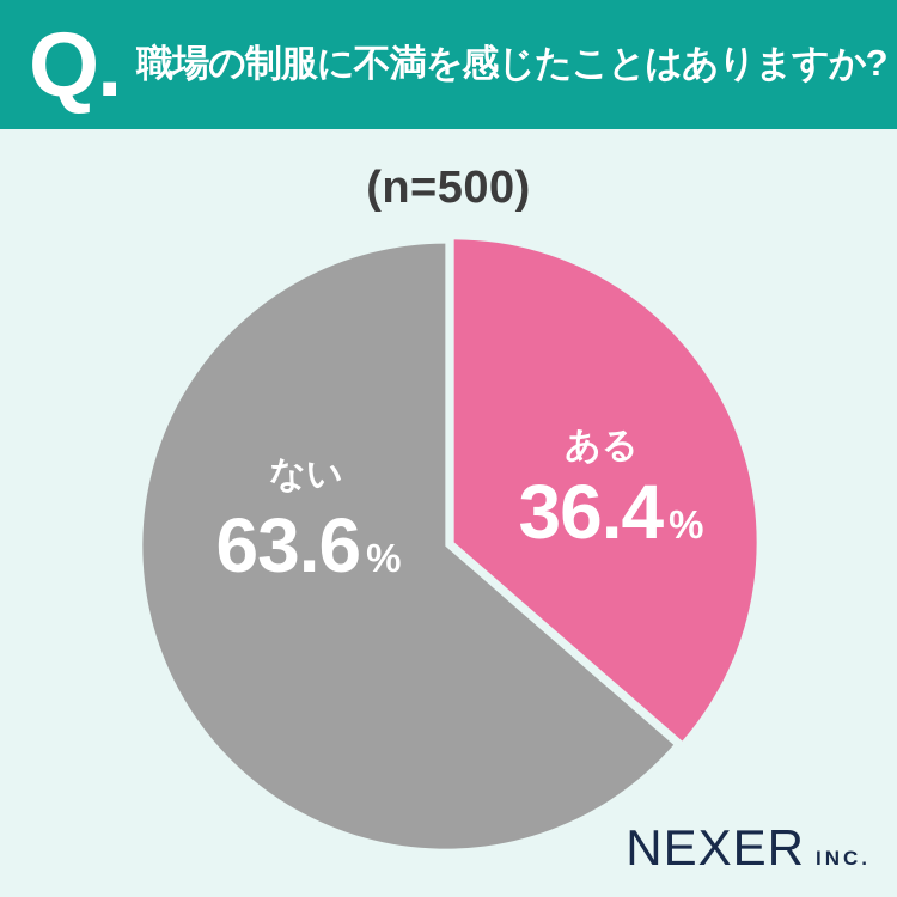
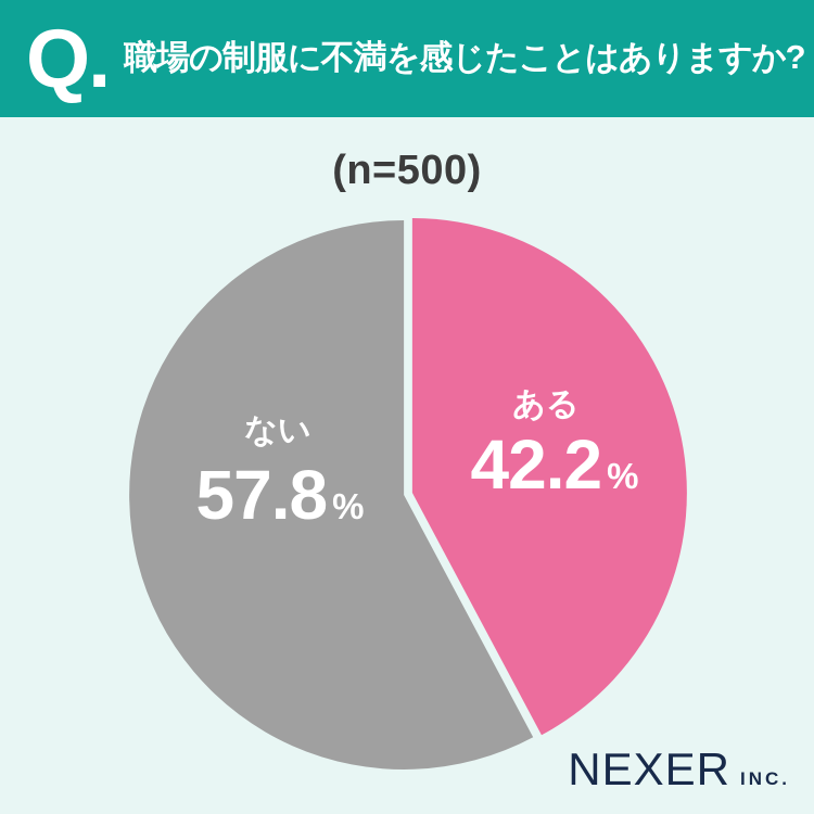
ある: 36.4 -> 42.2
ない: 63.6 -> 57.8
